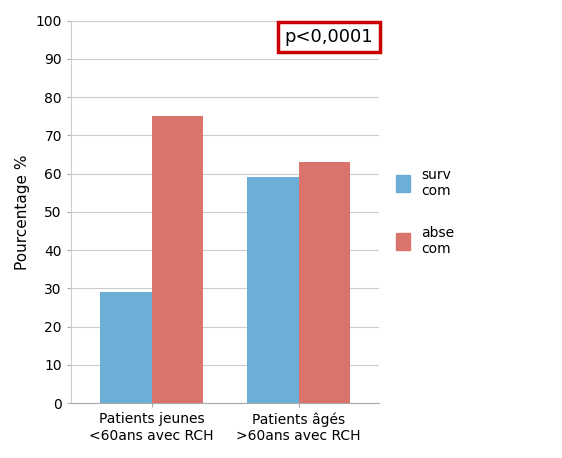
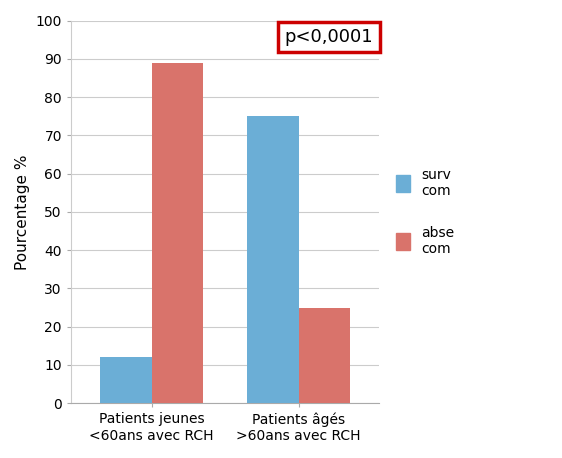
surv com/Patients jeunes <60ans avec RCH: 29 -> 12
abse com/Patients jeunes <60ans avec RCH: 75 -> 89
surv com/Patients âgés >60ans avec RCH: 59 -> 75
abse com/Patients âgés >60ans avec RCH: 63 -> 25
